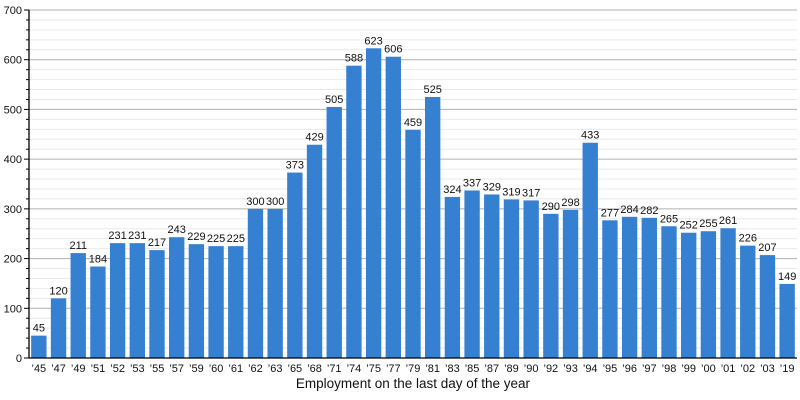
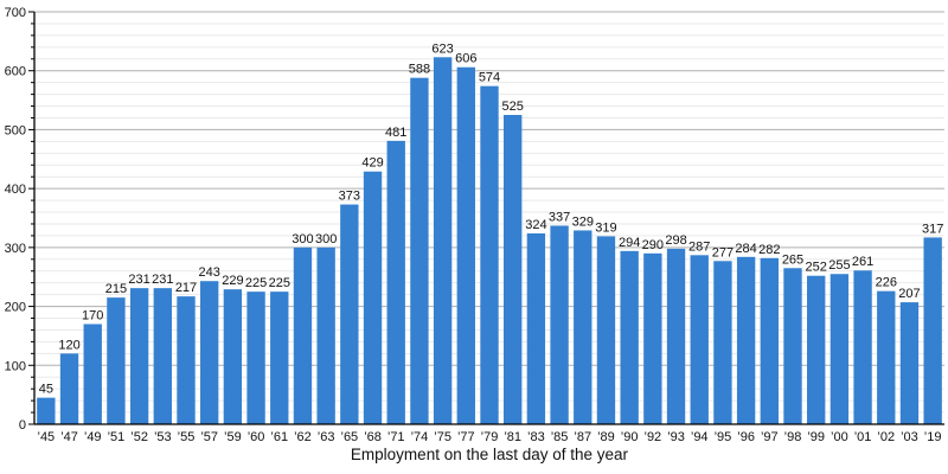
’49: 211 -> 170
’51: 184 -> 215
’71: 505 -> 481
’79: 459 -> 574
’90: 317 -> 294
’94: 433 -> 287
’19: 149 -> 317
